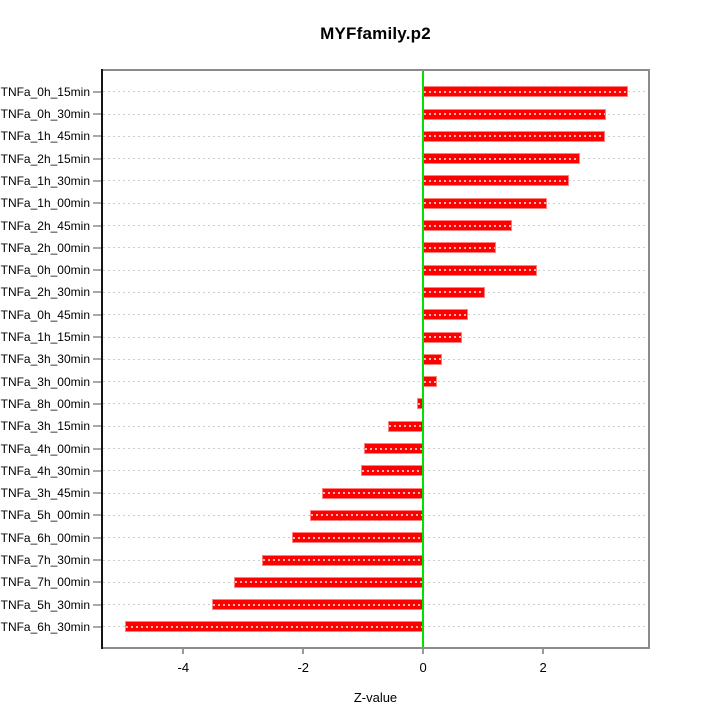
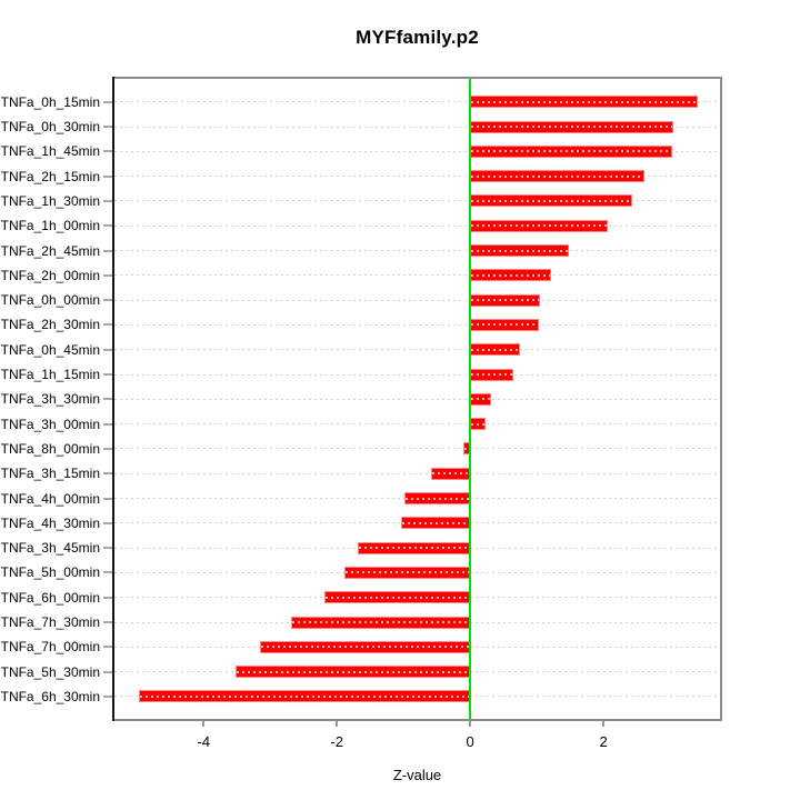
TNFa_0h_00min: 1.9 -> 1.1
